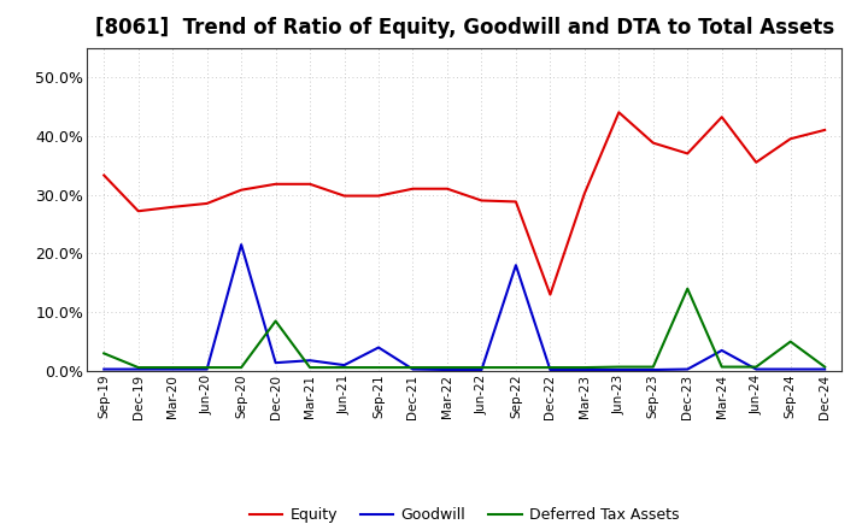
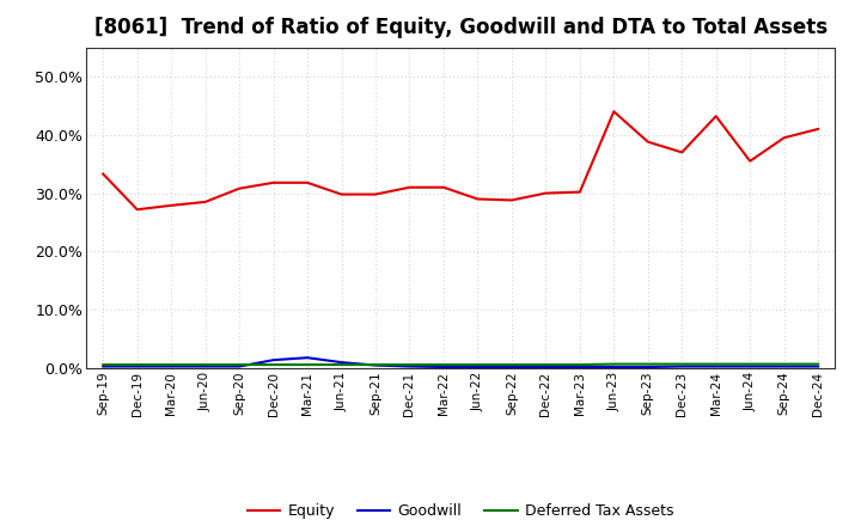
Deferred Tax Assets/Sep-19: 3.0% -> 0.6%
Goodwill/Sep-20: 21.5% -> 0.3%
Deferred Tax Assets/Dec-20: 8.5% -> 0.6%
Goodwill/Sep-21: 4.0% -> 0.5%
Goodwill/Sep-22: 18.0% -> 0.2%
Equity/Dec-22: 13.0% -> 30.0%
Deferred Tax Assets/Dec-23: 14.0% -> 0.7%
Goodwill/Mar-24: 3.5% -> 0.3%
Deferred Tax Assets/Sep-24: 5.0% -> 0.7%
